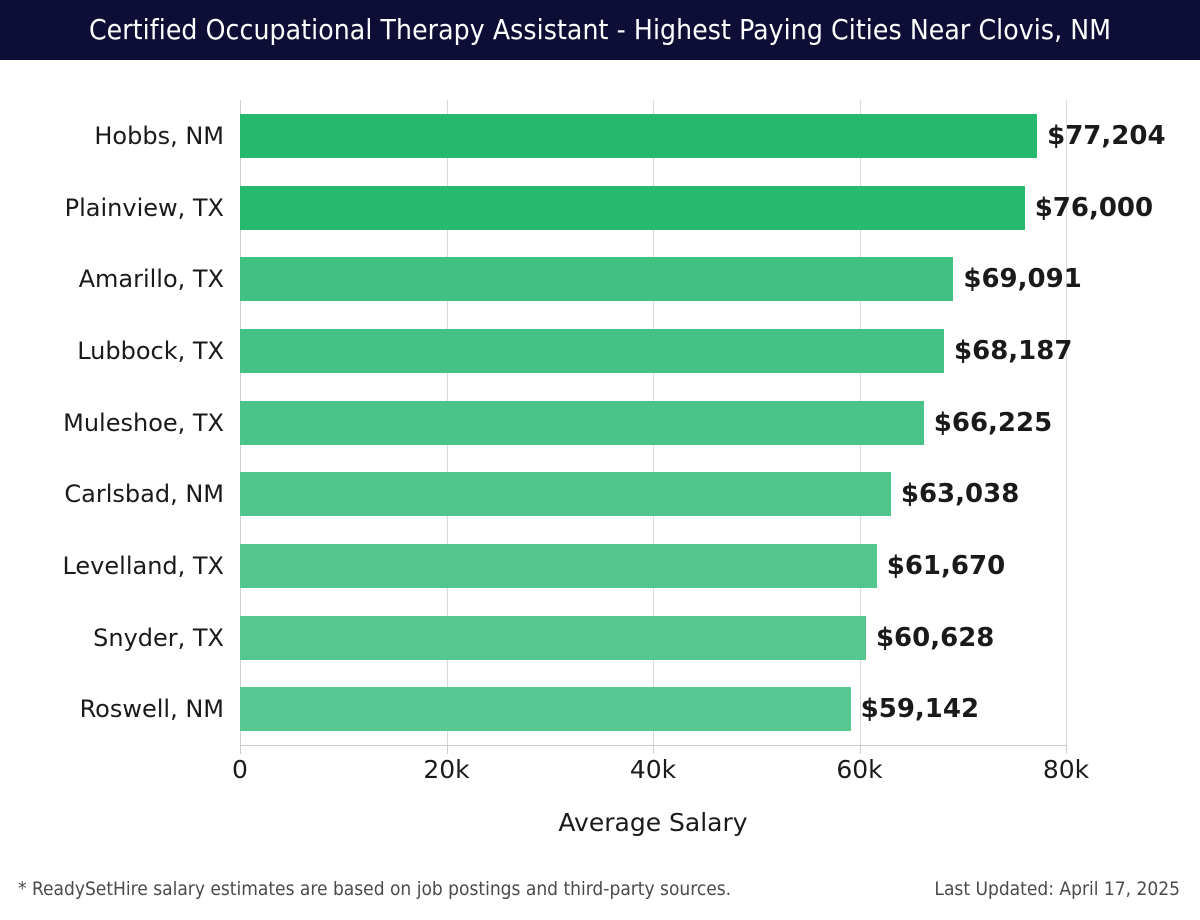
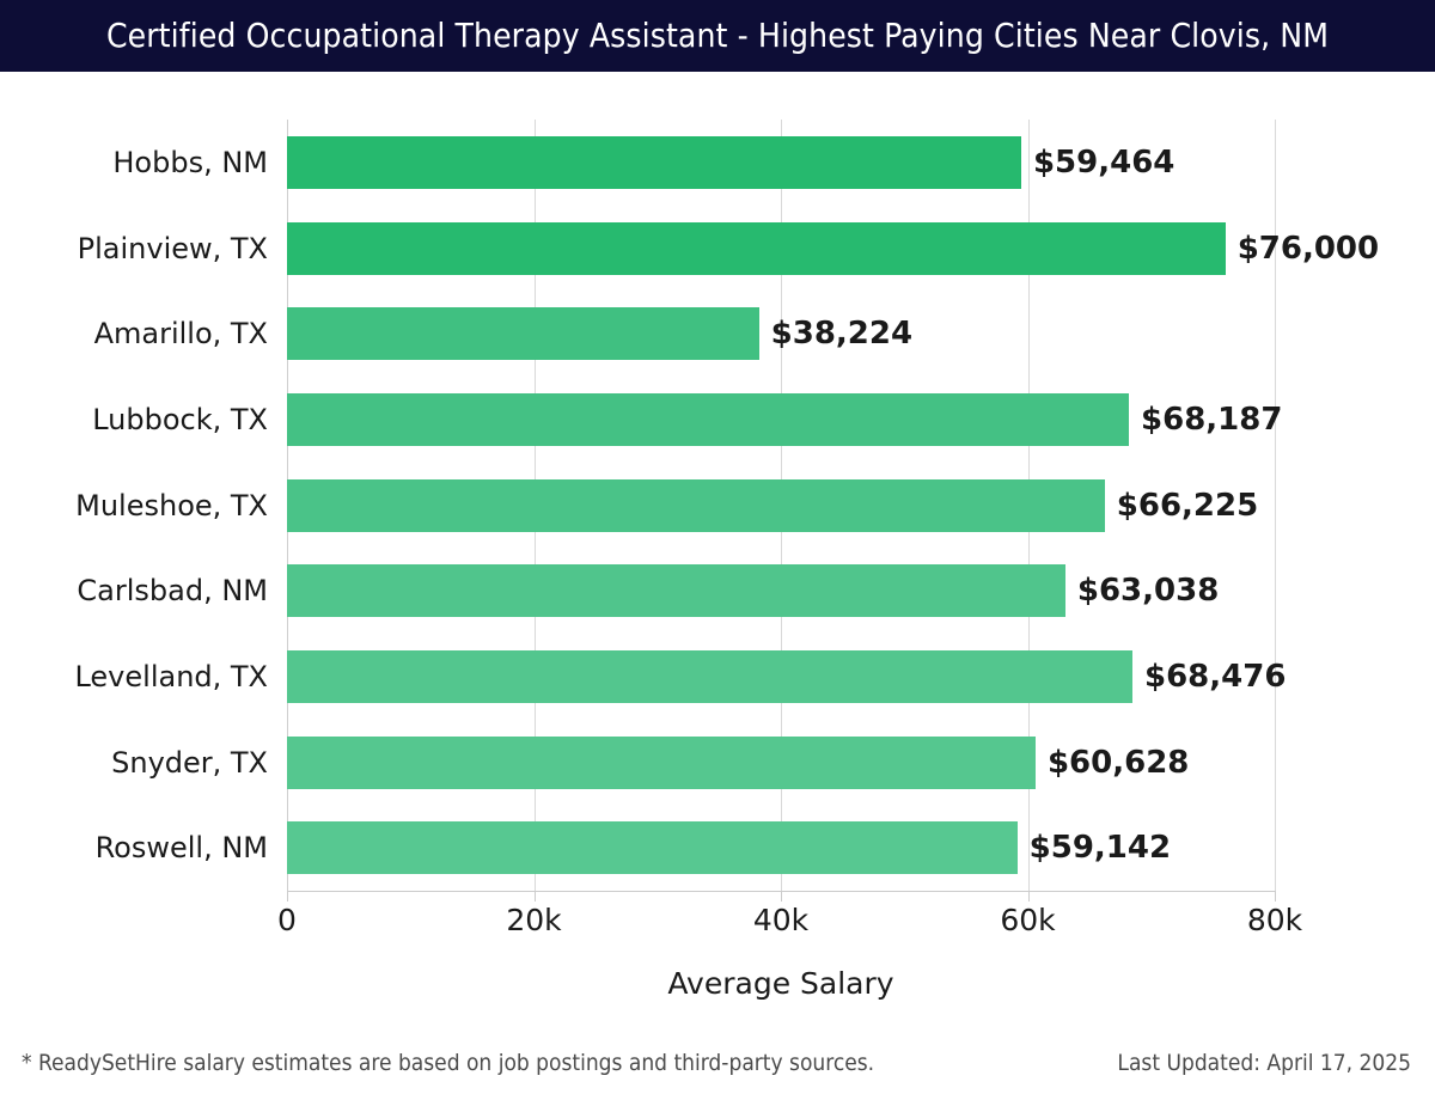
Hobbs, NM: $77,204 -> $59,464
Amarillo, TX: $69,091 -> $38,224
Levelland, TX: $61,670 -> $68,476
